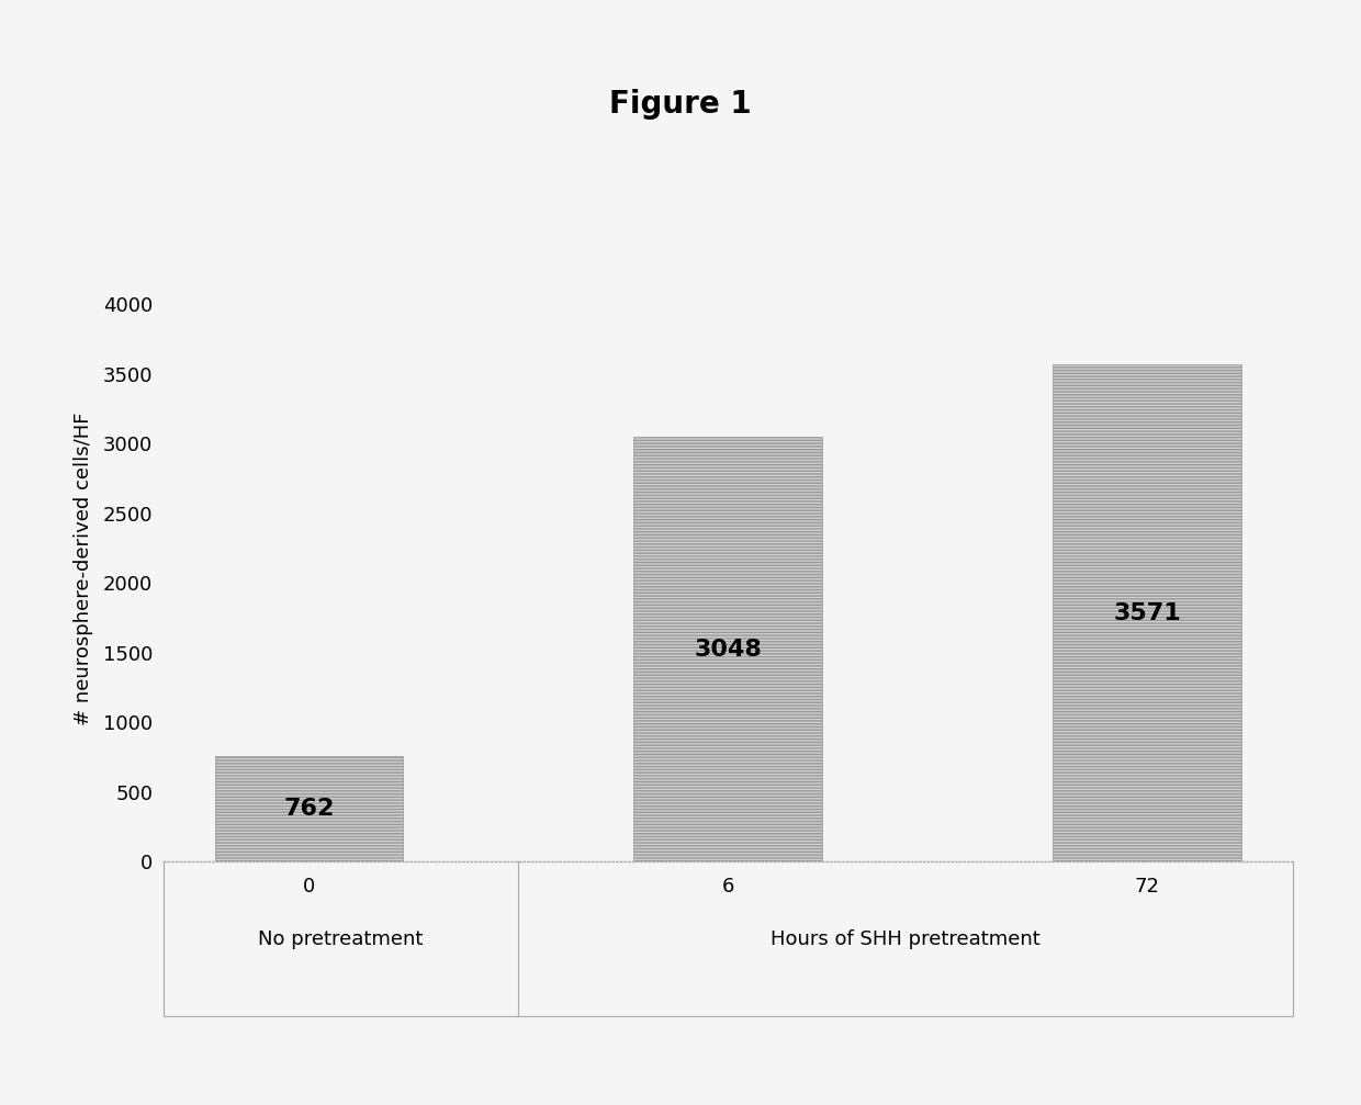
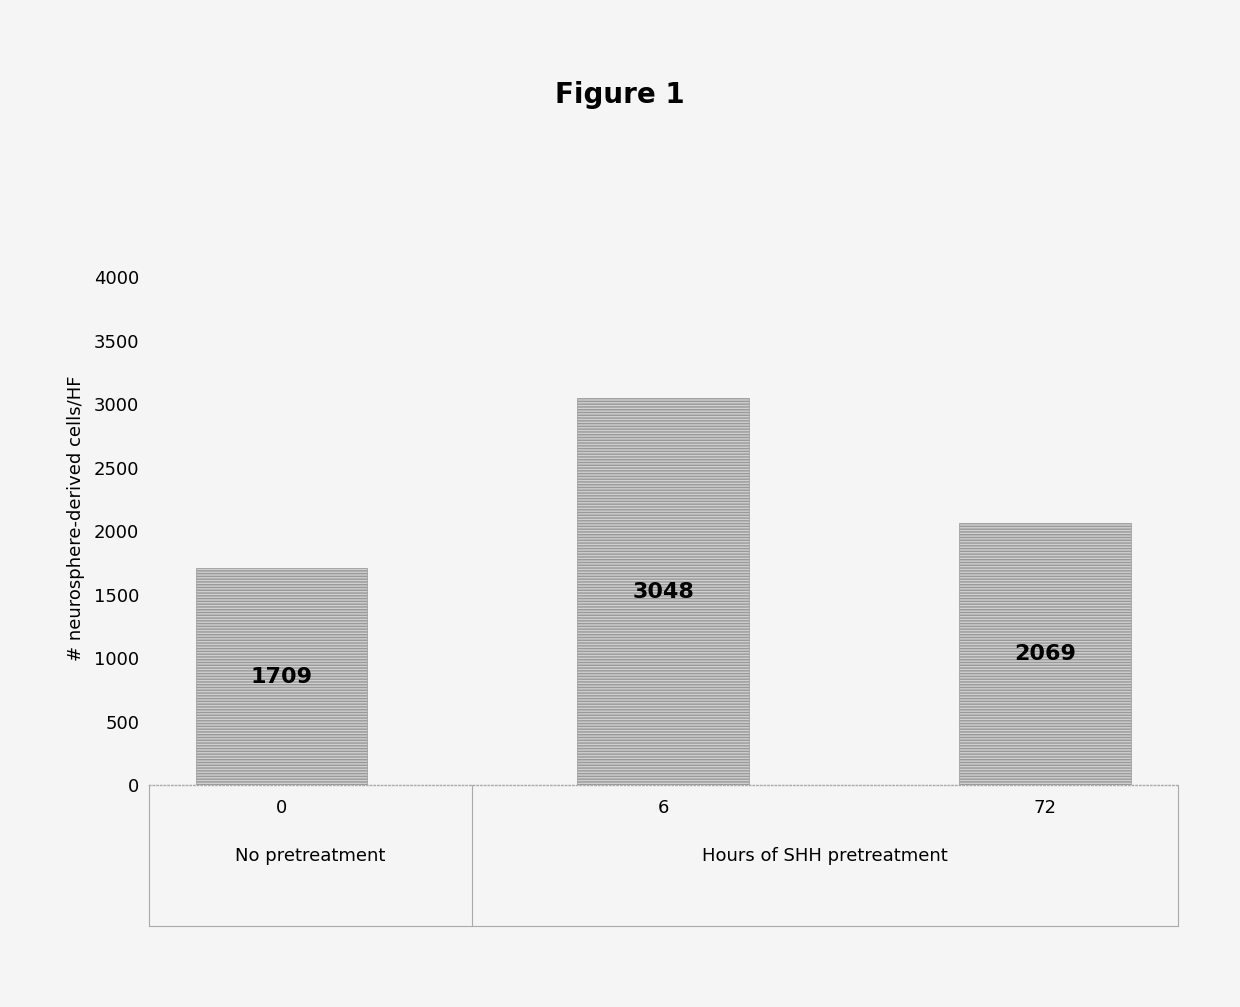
0: 762 -> 1709
72: 3571 -> 2069
